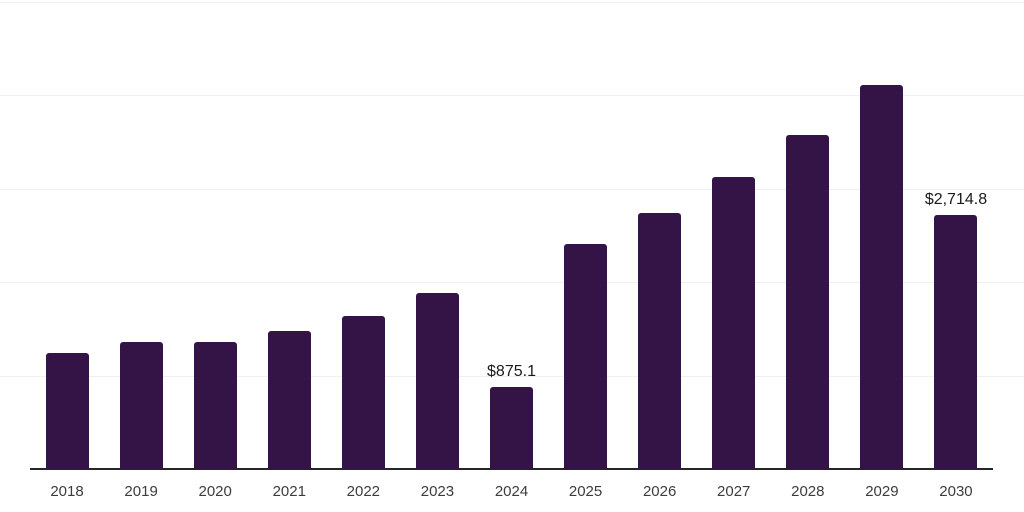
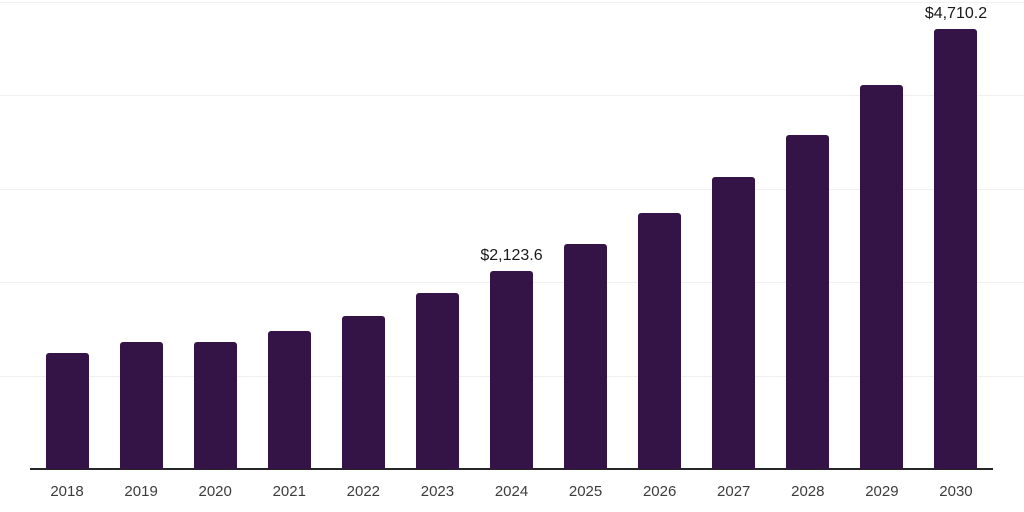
2024: $875.1 -> $2,123.6
2030: $2,714.8 -> $4,710.2
